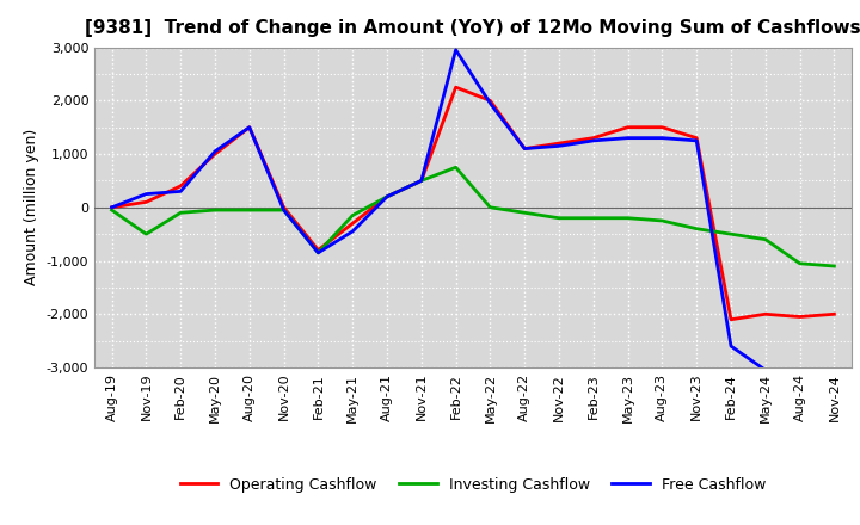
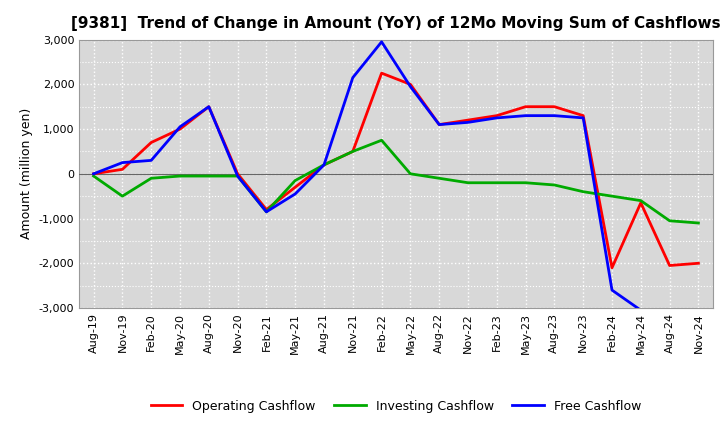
Operating Cashflow/Feb-20: 400 -> 700
Free Cashflow/Nov-21: 500 -> 2,150
Operating Cashflow/May-24: -2,000 -> -650
